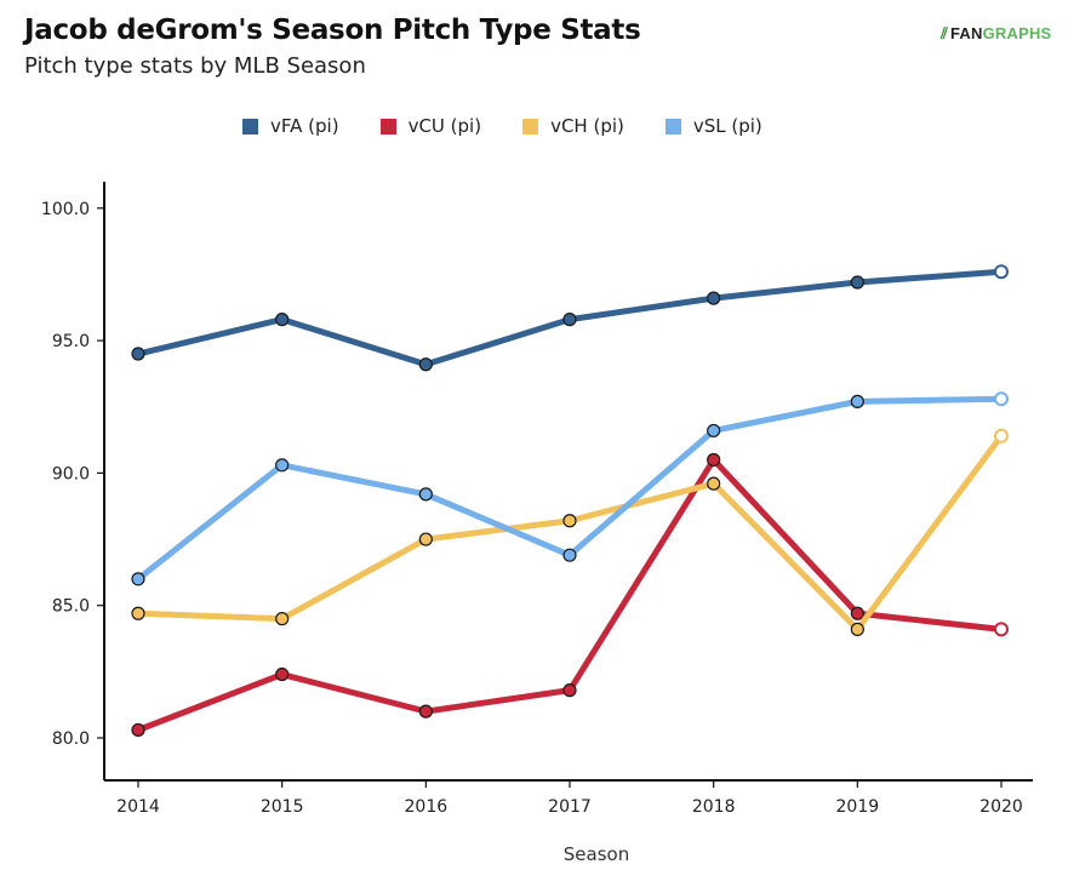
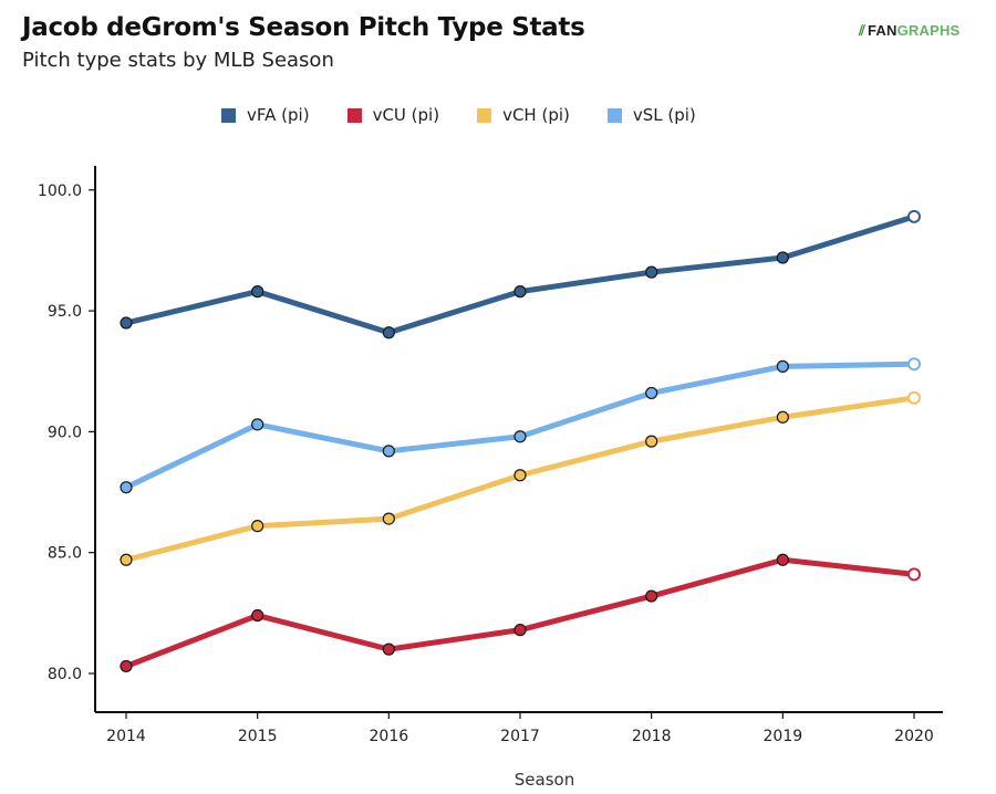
vSL (pi)/2014: 86.0 -> 87.7
vCH (pi)/2015: 84.5 -> 86.1
vCH (pi)/2016: 87.5 -> 86.4
vSL (pi)/2017: 86.9 -> 89.8
vCU (pi)/2018: 90.5 -> 83.2
vCH (pi)/2019: 84.1 -> 90.6
vFA (pi)/2020: 97.6 -> 98.9
